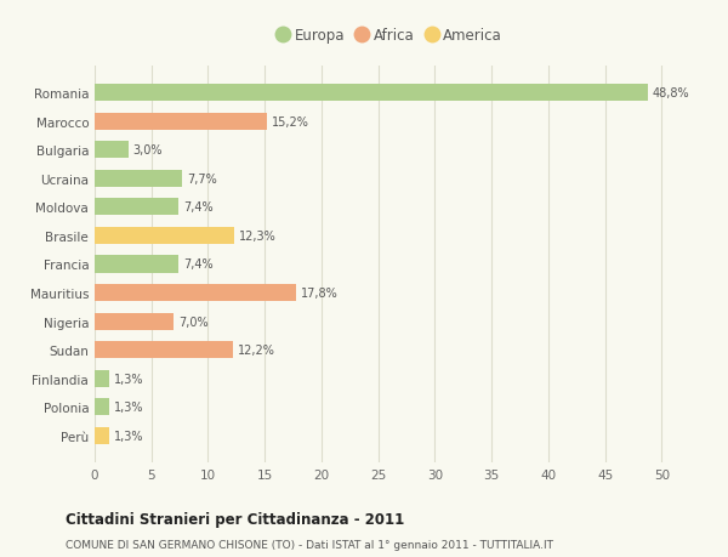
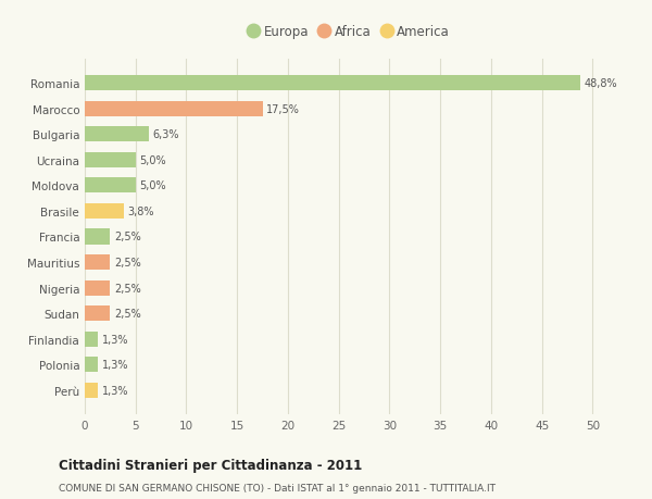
Marocco: 15,2% -> 17,5%
Bulgaria: 3,0% -> 6,3%
Ucraina: 7,7% -> 5,0%
Moldova: 7,4% -> 5,0%
Brasile: 12,3% -> 3,8%
Francia: 7,4% -> 2,5%
Mauritius: 17,8% -> 2,5%
Nigeria: 7,0% -> 2,5%
Sudan: 12,2% -> 2,5%
